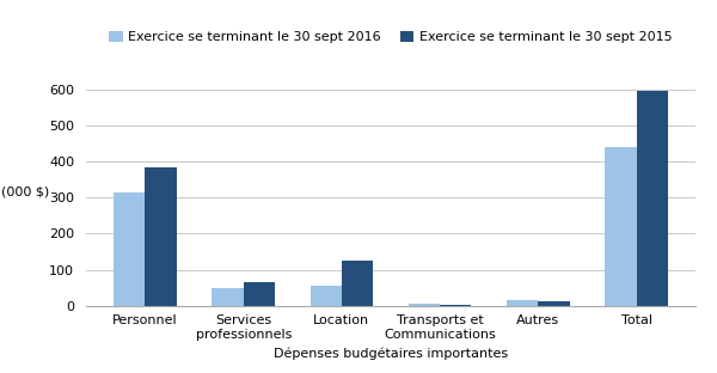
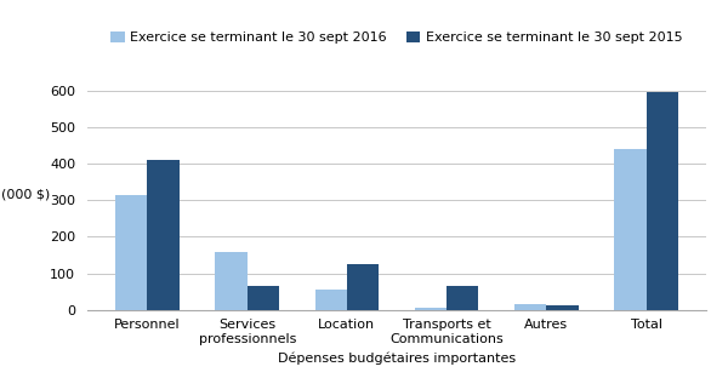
Exercice se terminant le 30 sept 2015/Personnel: 385 -> 410
Exercice se terminant le 30 sept 2016/Services professionnels: 50 -> 160
Exercice se terminant le 30 sept 2015/Transports et Communications: 4 -> 65
